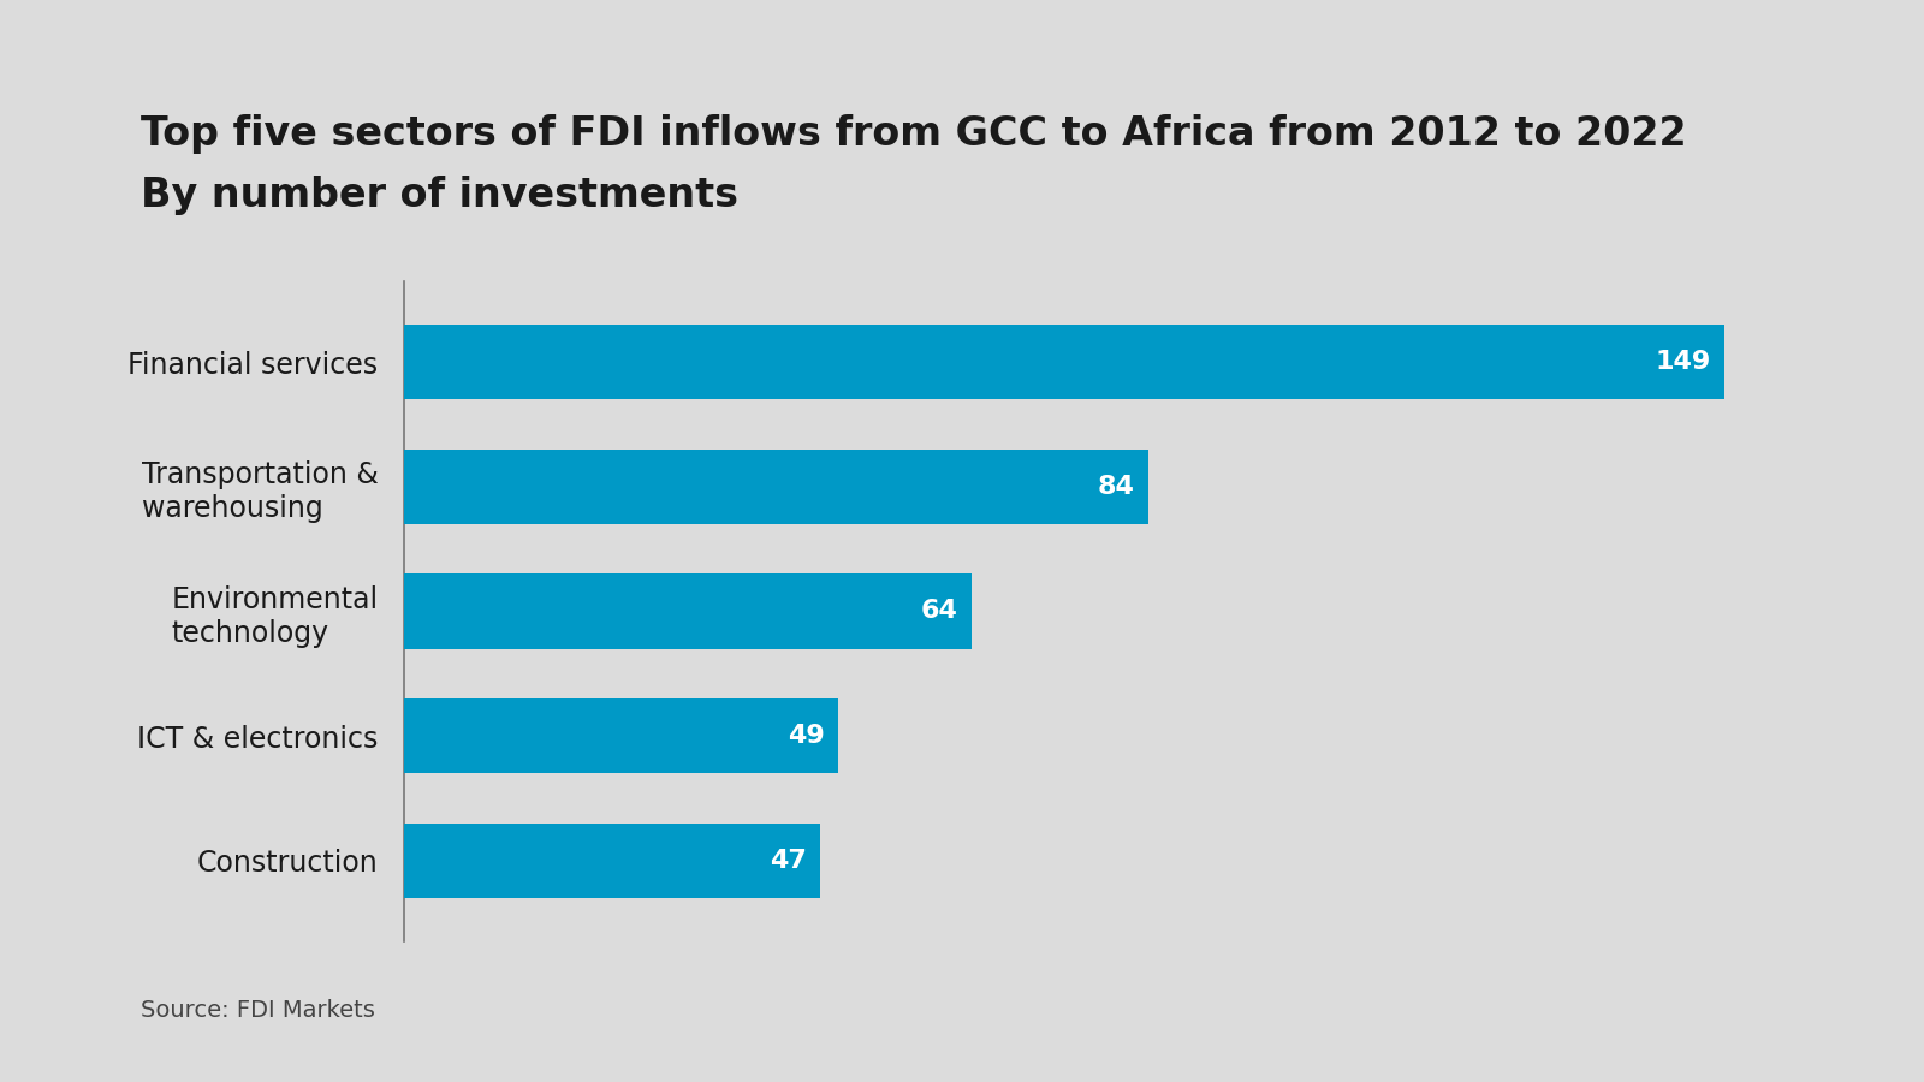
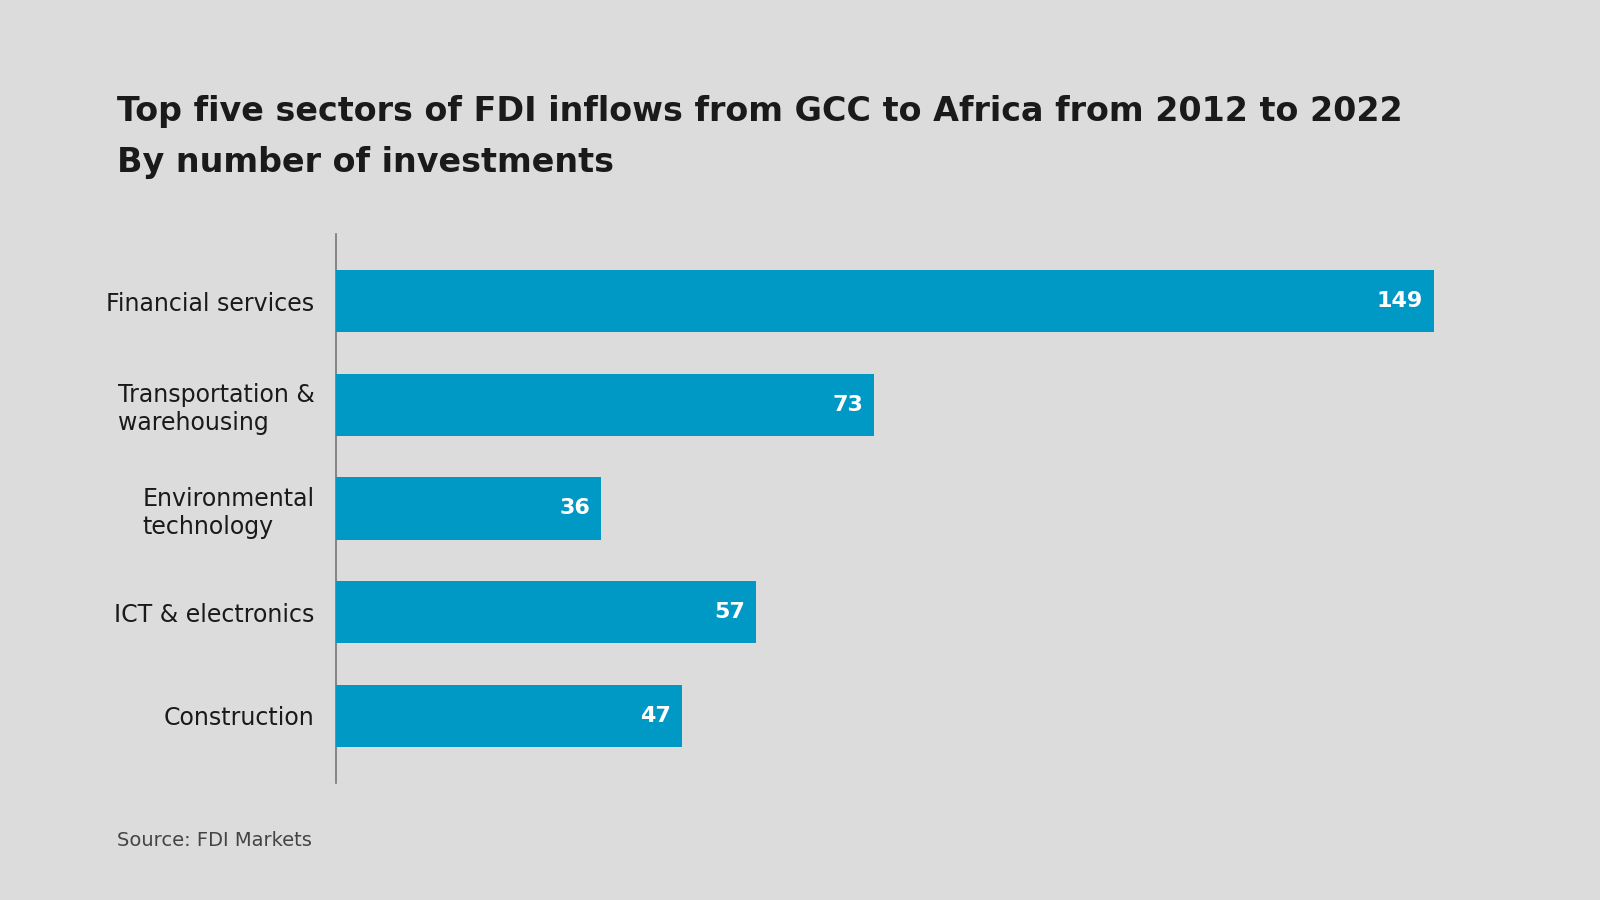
Transportation & warehousing: 84 -> 73
Environmental technology: 64 -> 36
ICT & electronics: 49 -> 57
